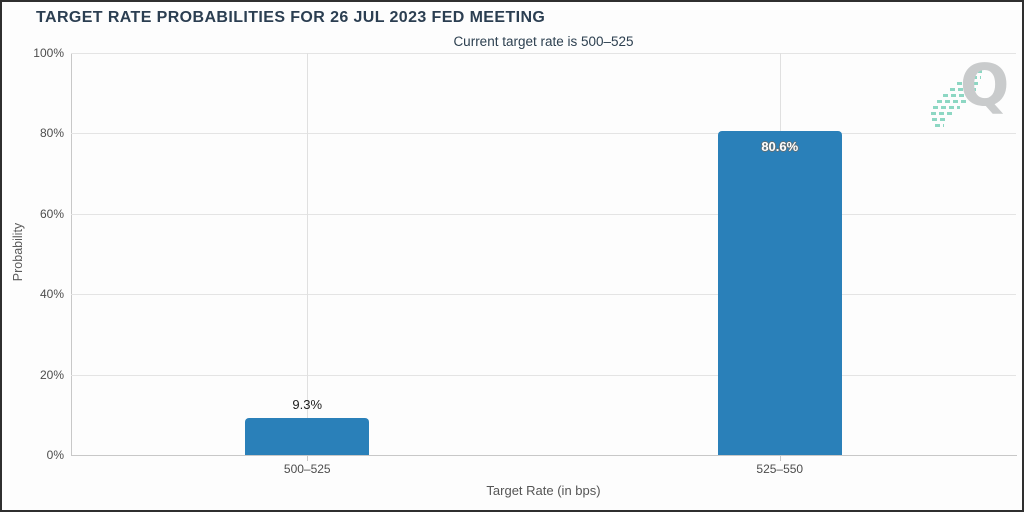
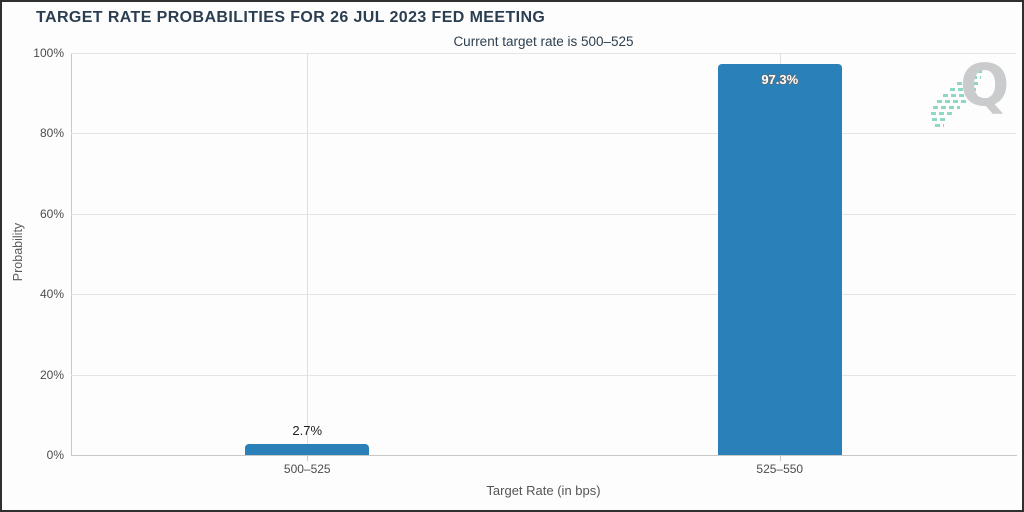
500–525: 9.3% -> 2.7%
525–550: 80.6% -> 97.3%
